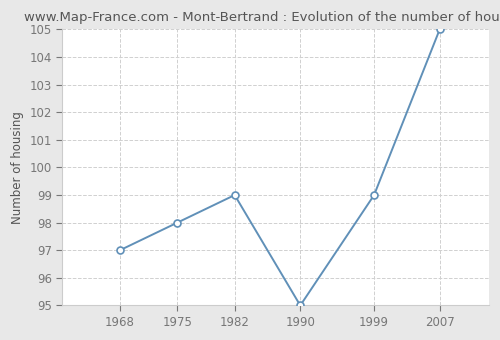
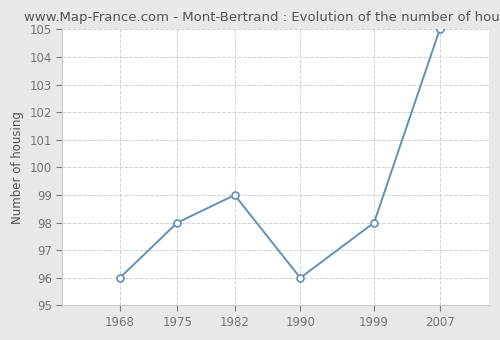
1968: 97 -> 96
1990: 95 -> 96
1999: 99 -> 98
